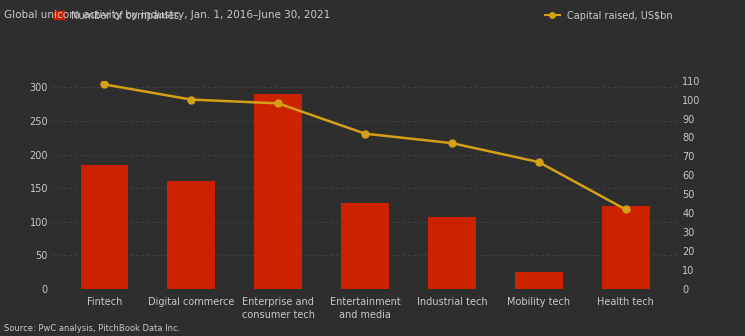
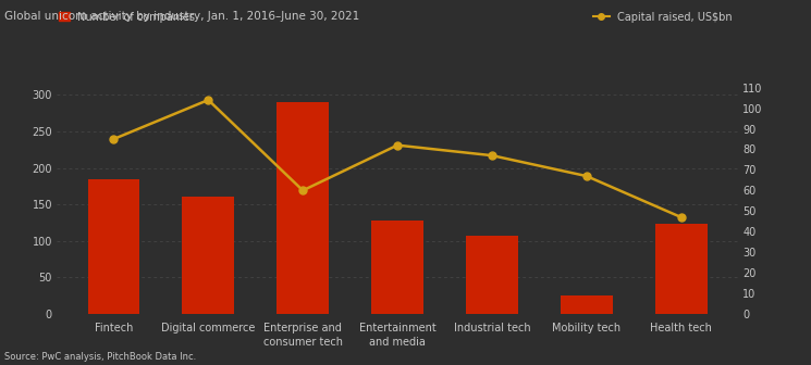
Capital raised, US$bn/Fintech: 108 -> 85
Capital raised, US$bn/Digital commerce: 100 -> 104
Capital raised, US$bn/Enterprise and consumer tech: 98 -> 60
Capital raised, US$bn/Health tech: 42 -> 47
